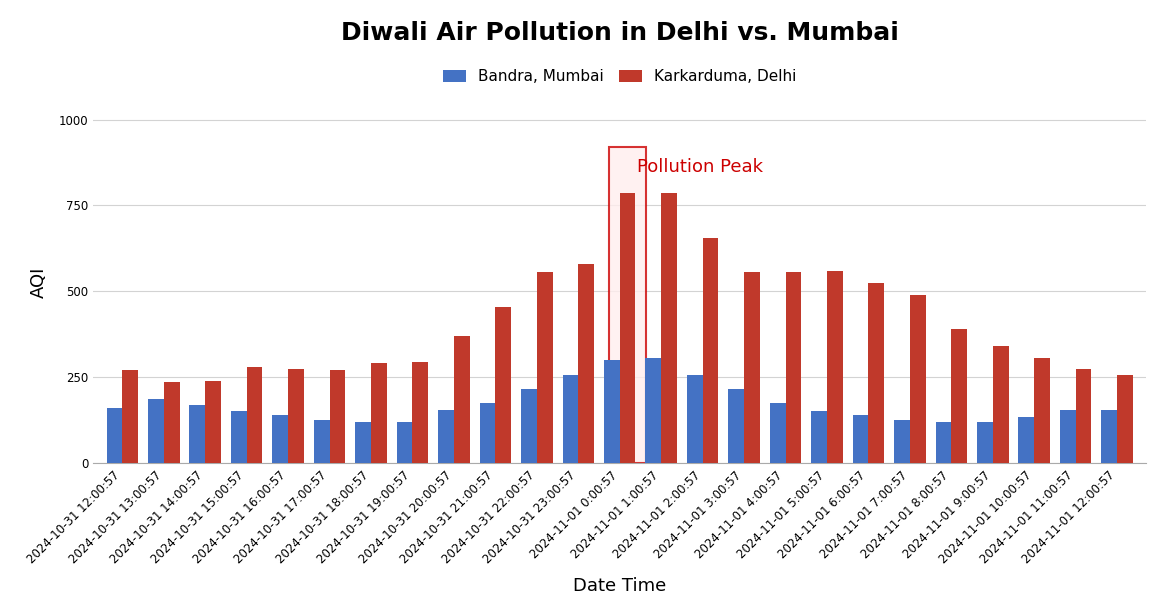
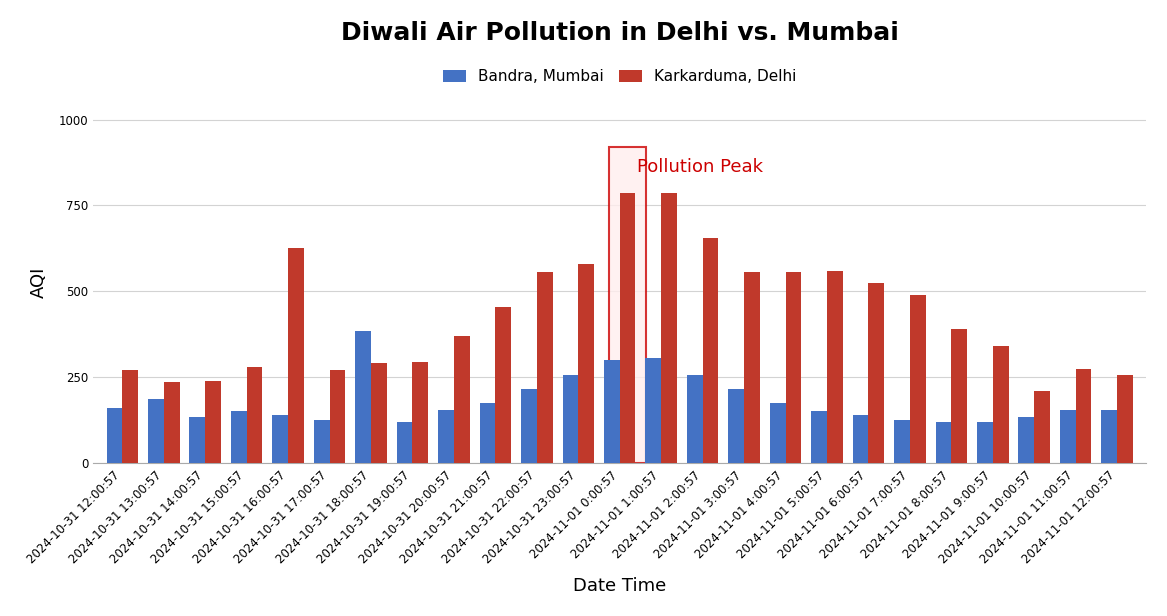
Bandra, Mumbai/2024-10-31 14:00:57: 170 -> 135
Karkarduma, Delhi/2024-10-31 16:00:57: 275 -> 625
Bandra, Mumbai/2024-10-31 18:00:57: 120 -> 385
Karkarduma, Delhi/2024-11-01 10:00:57: 305 -> 210
